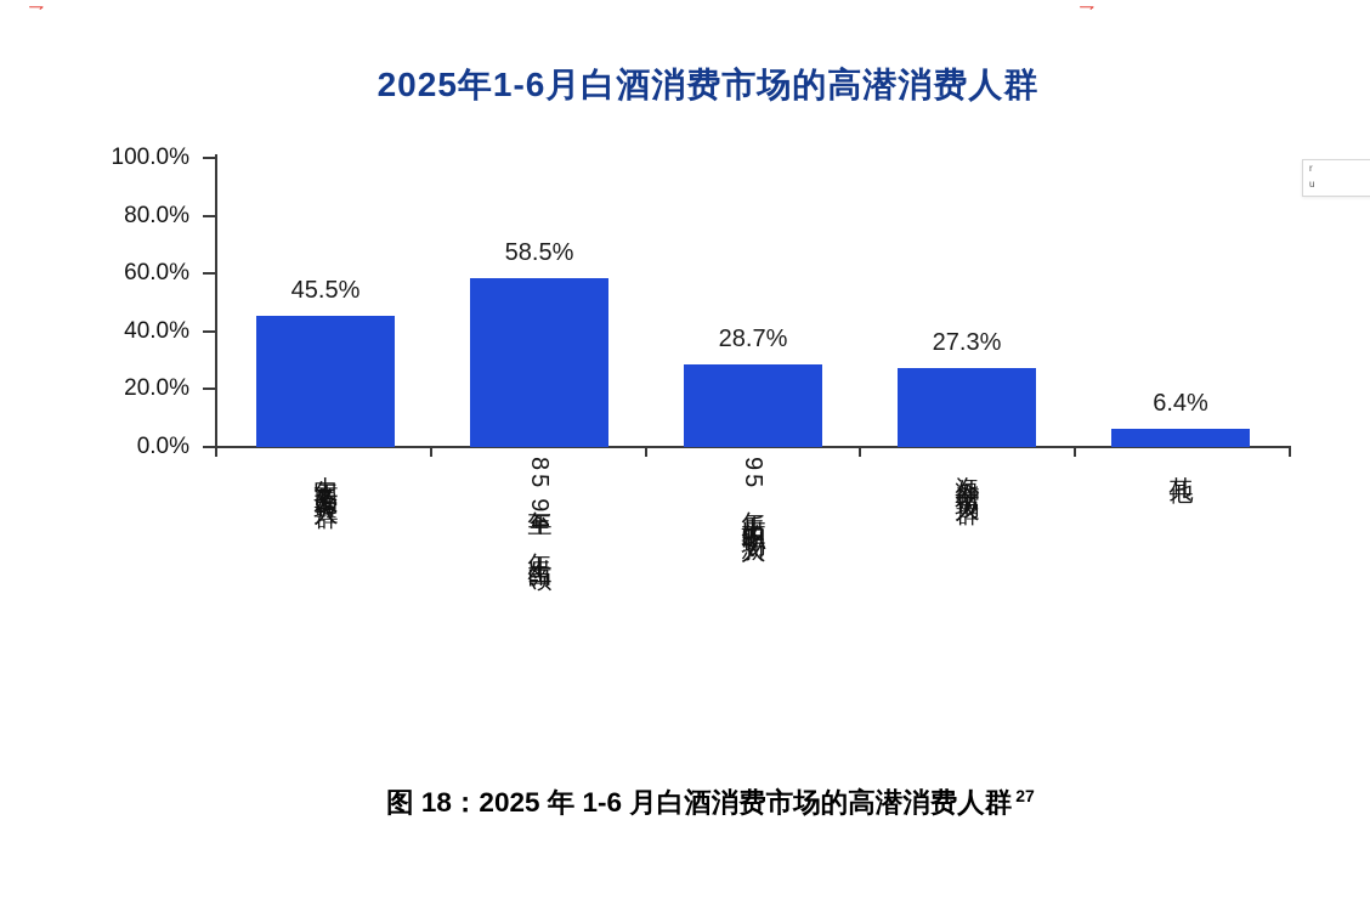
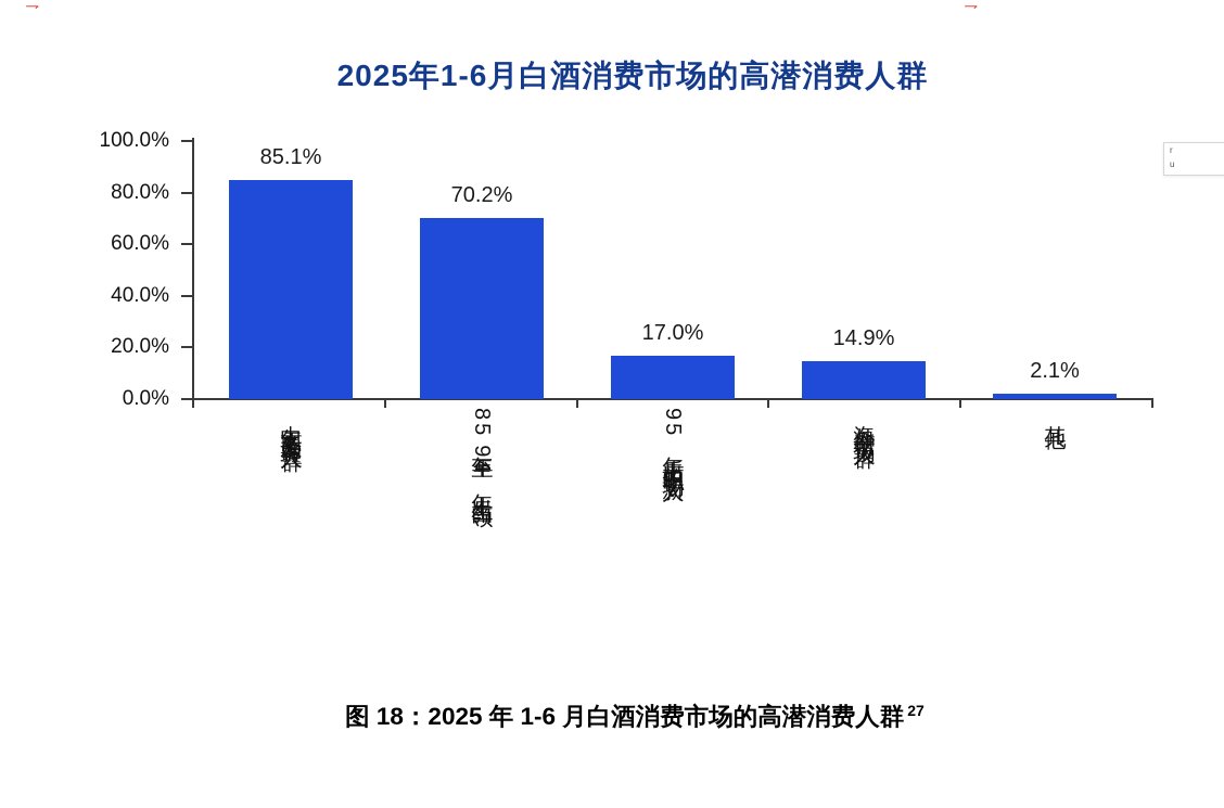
中年商务及管理人群: 45.5% -> 85.1%
85年至94年出生白领: 58.5% -> 70.2%
95年后出生的职场新人: 28.7% -> 17.0%
海外新增市场人群: 27.3% -> 14.9%
其他: 6.4% -> 2.1%
